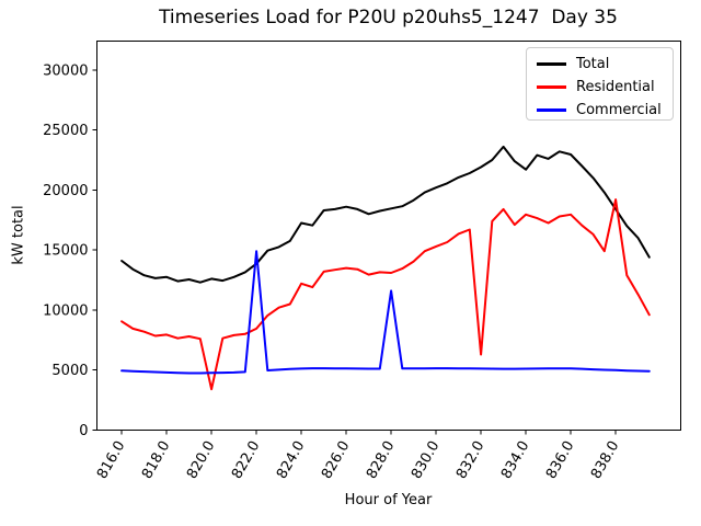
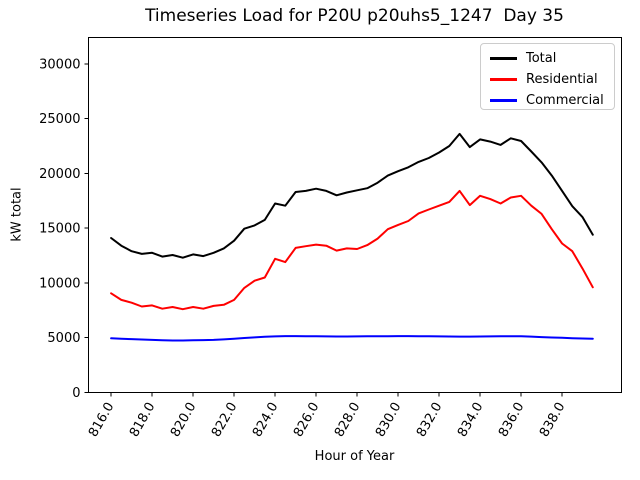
Residential/820.0: 3400 -> 7800
Commercial/822.0: 14900 -> 4900
Commercial/828.0: 11600 -> 5100
Residential/832.0: 6300 -> 17000
Total/834.0: 21700 -> 23100
Residential/838.0: 19200 -> 13600
